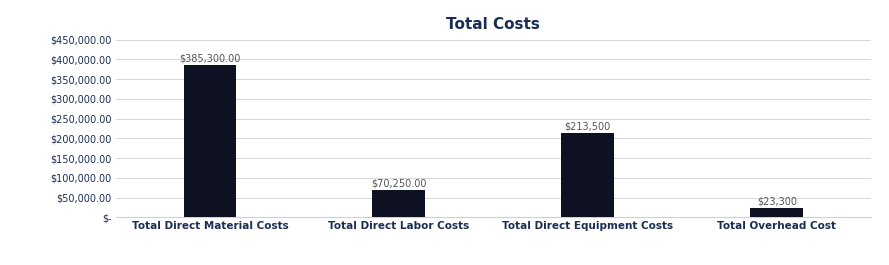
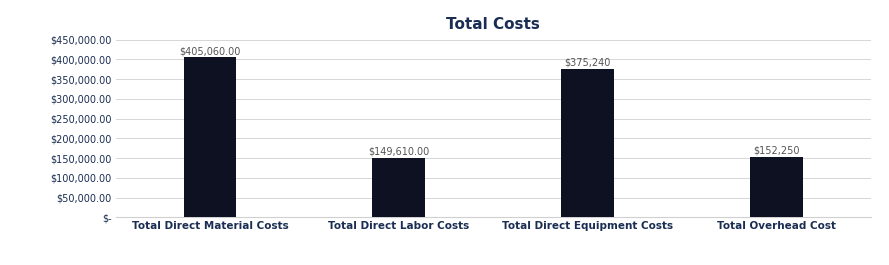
Total Direct Material Costs: $385,300.00 -> $405,060.00
Total Direct Labor Costs: $70,250.00 -> $149,610.00
Total Direct Equipment Costs: $213,500 -> $375,240
Total Overhead Cost: $23,300 -> $152,250
